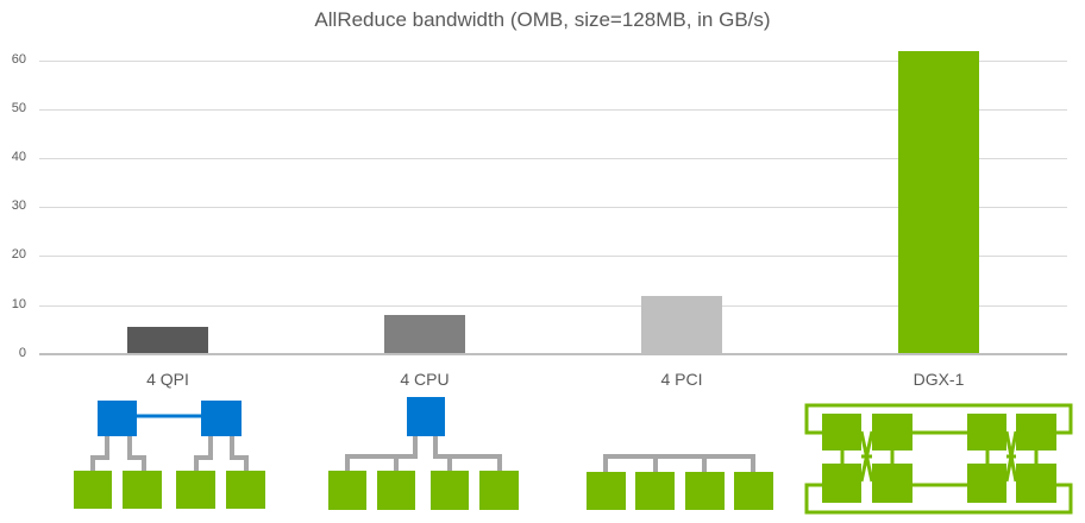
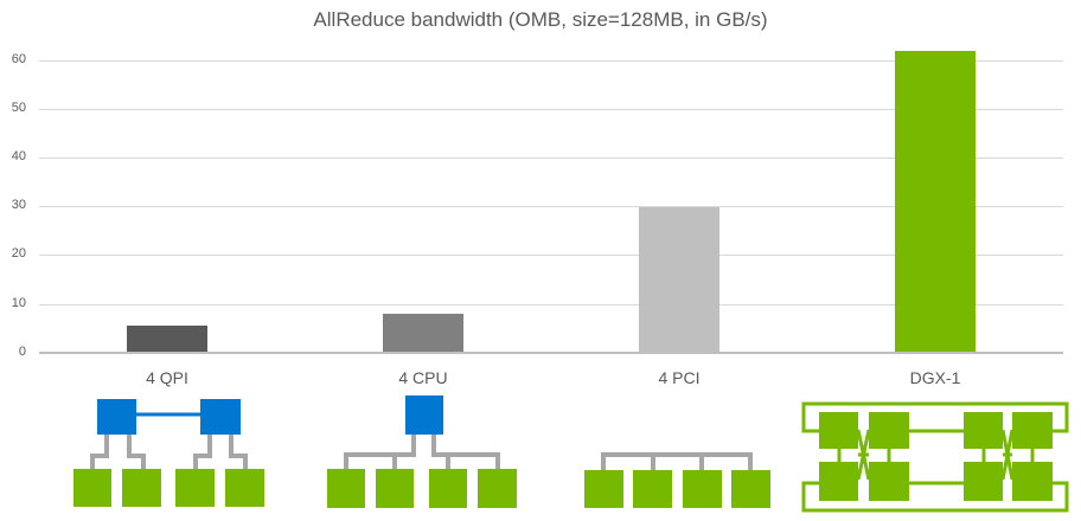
4 PCI: 12 -> 30
